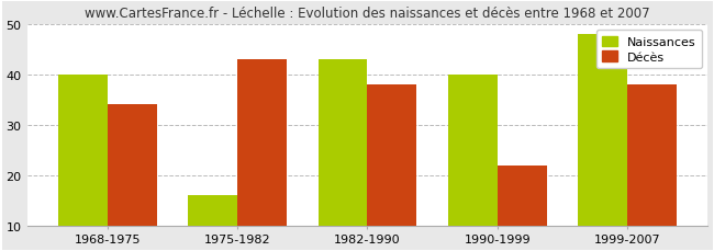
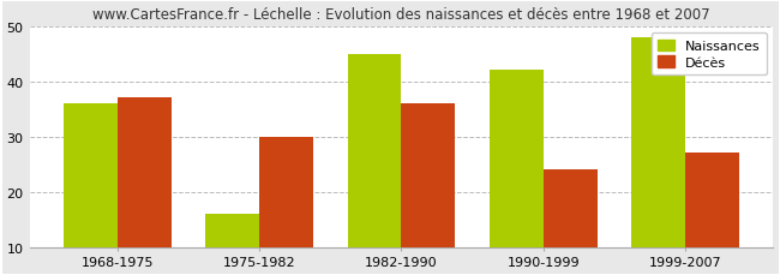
Naissances/1968-1975: 40 -> 36
Décès/1968-1975: 34 -> 37
Décès/1975-1982: 43 -> 30
Naissances/1982-1990: 43 -> 45
Décès/1982-1990: 38 -> 36
Naissances/1990-1999: 40 -> 42
Décès/1990-1999: 22 -> 24
Décès/1999-2007: 38 -> 27
